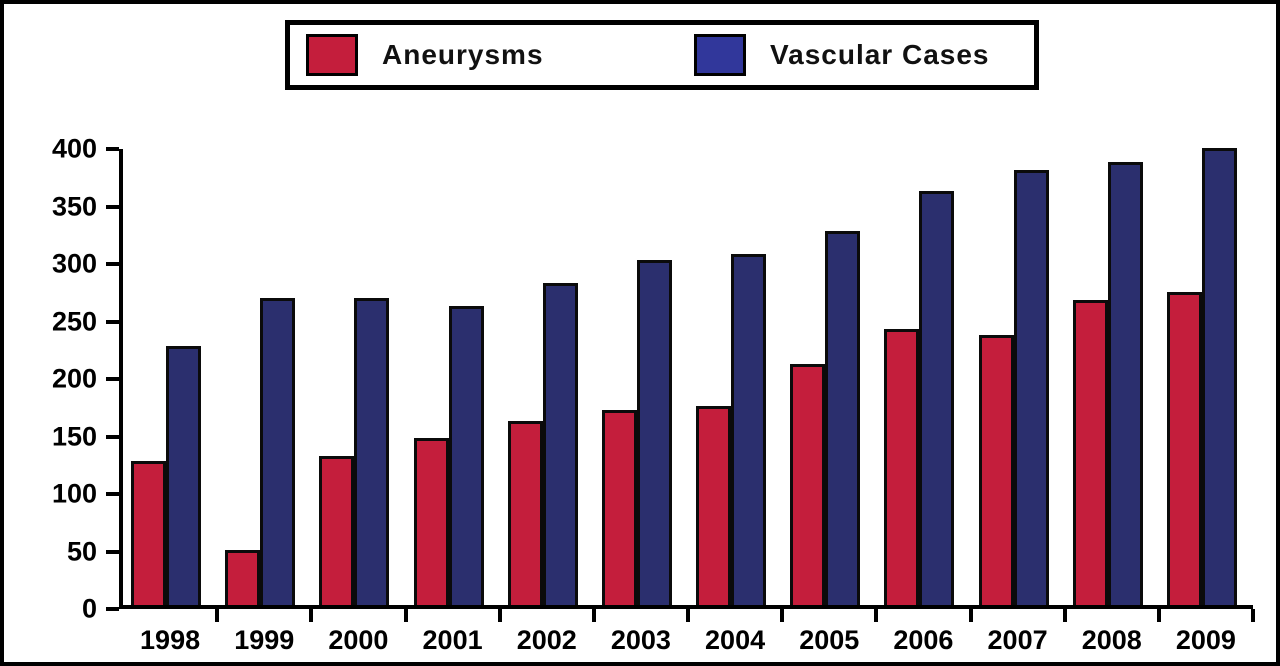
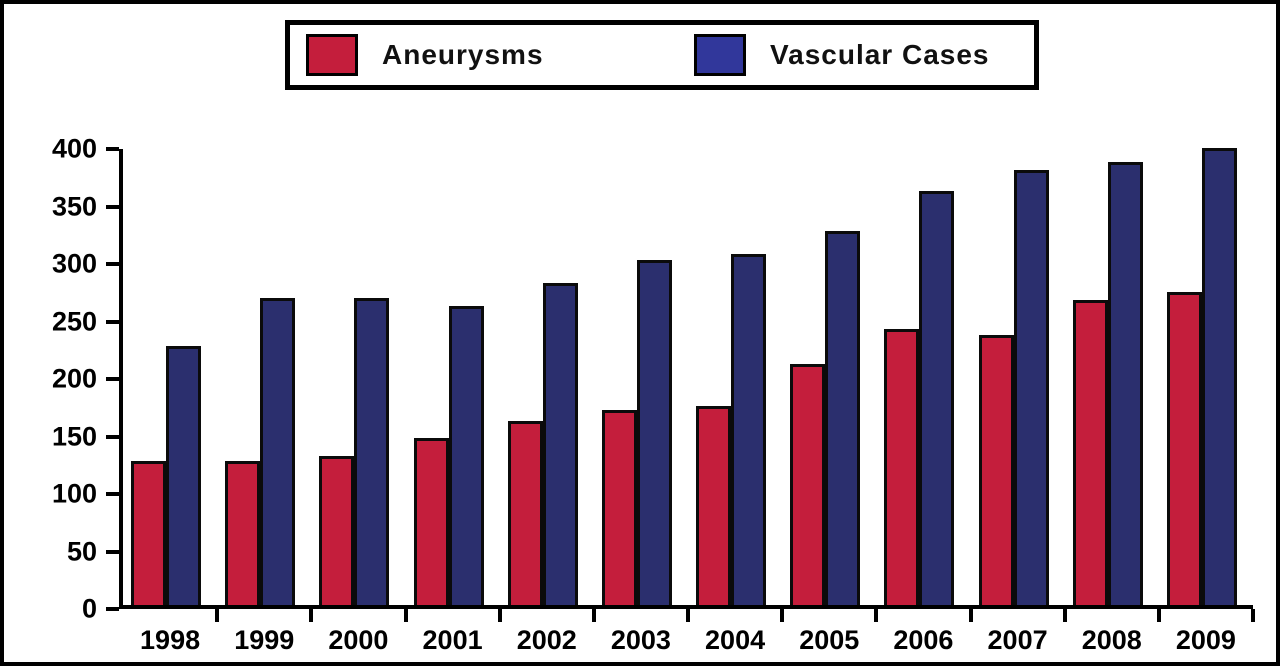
Aneurysms/1999: 48 -> 125
